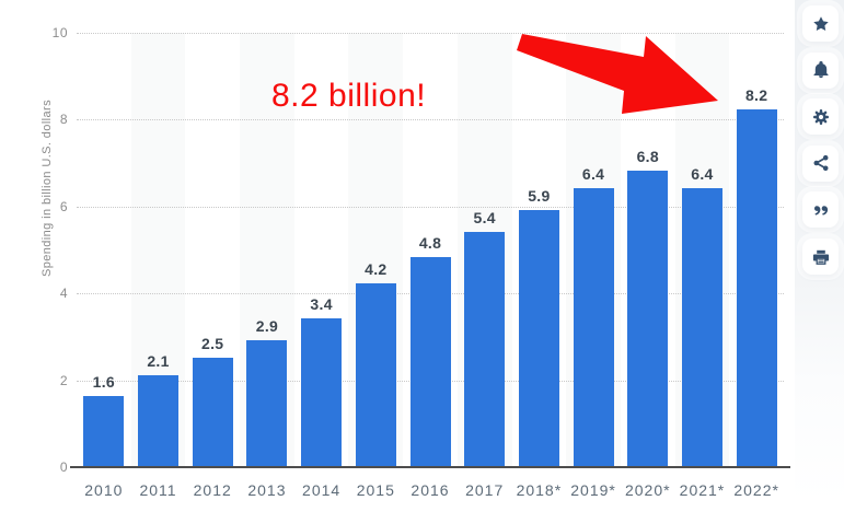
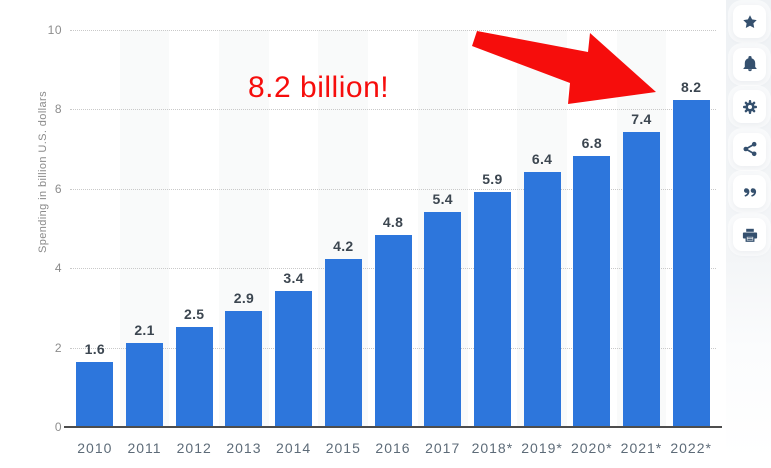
2021*: 6.4 -> 7.4
